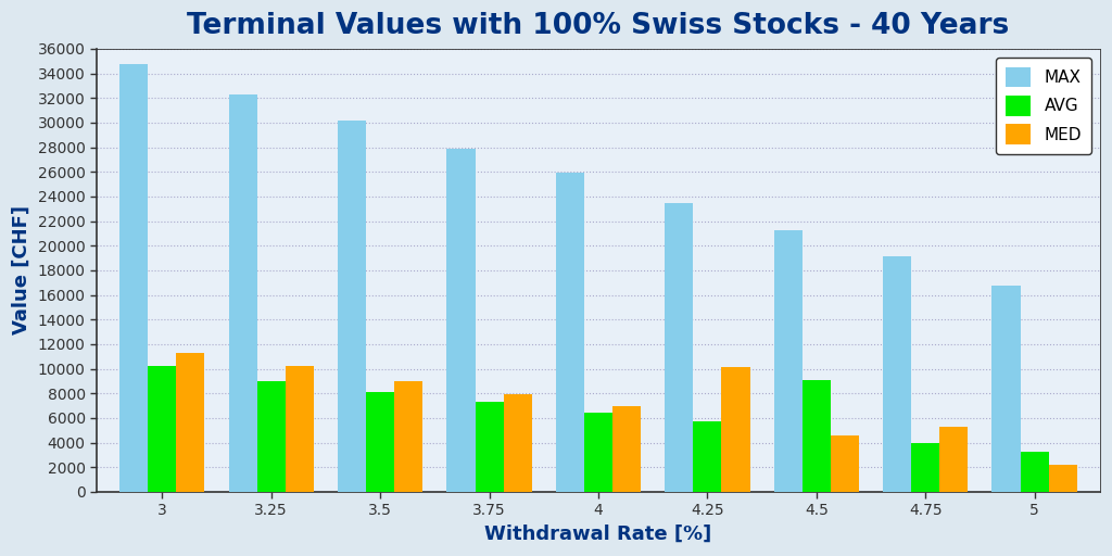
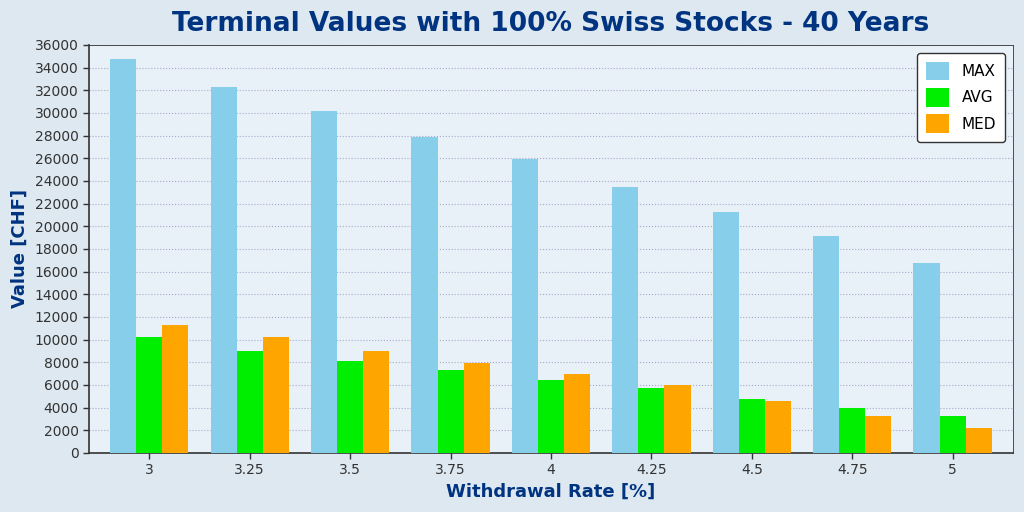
MED/4.25: 10100 -> 6000
AVG/4.5: 9100 -> 4800
MED/4.75: 5300 -> 3300
